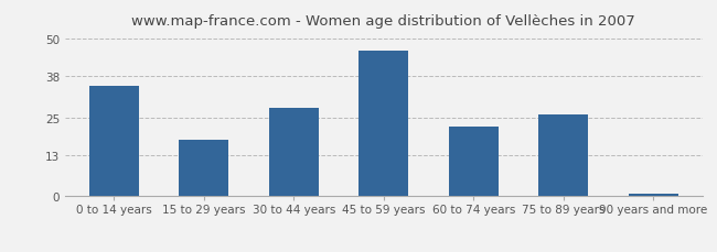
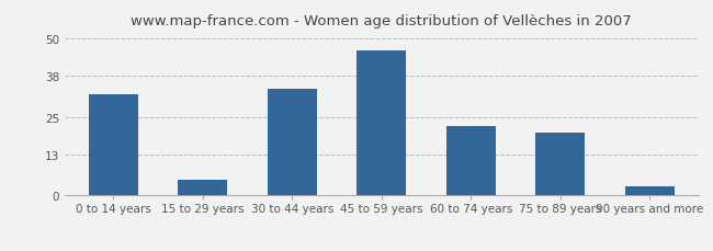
0 to 14 years: 35 -> 32
15 to 29 years: 18 -> 5
30 to 44 years: 28 -> 34
75 to 89 years: 26 -> 20
90 years and more: 1 -> 3
